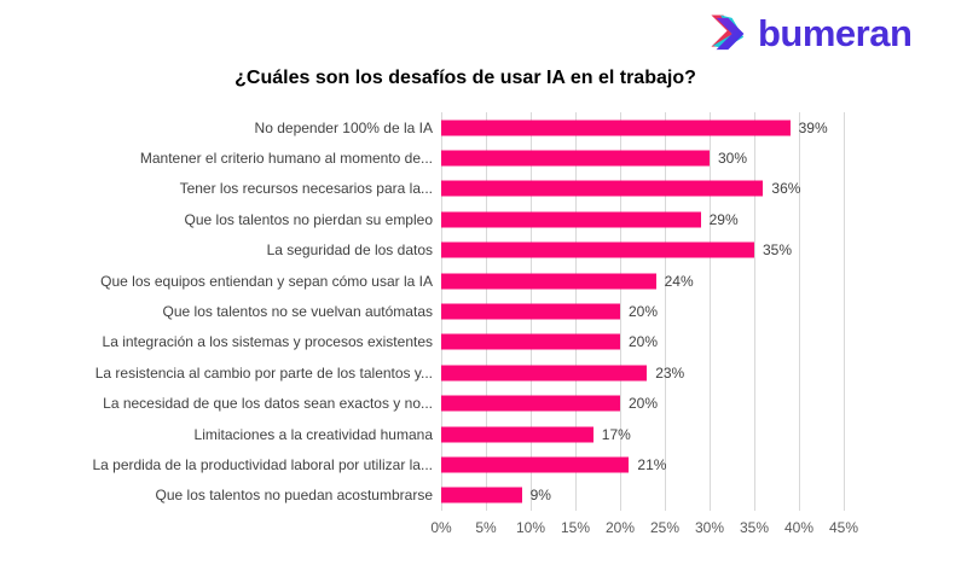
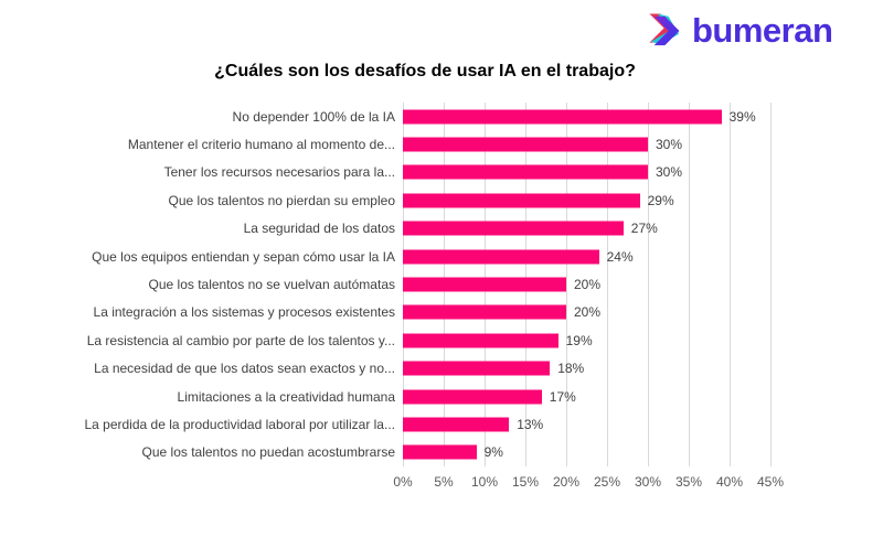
Tener los recursos necesarios para la...: 36% -> 30%
La seguridad de los datos: 35% -> 27%
La resistencia al cambio por parte de los talentos y...: 23% -> 19%
La necesidad de que los datos sean exactos y no...: 20% -> 18%
La perdida de la productividad laboral por utilizar la...: 21% -> 13%
